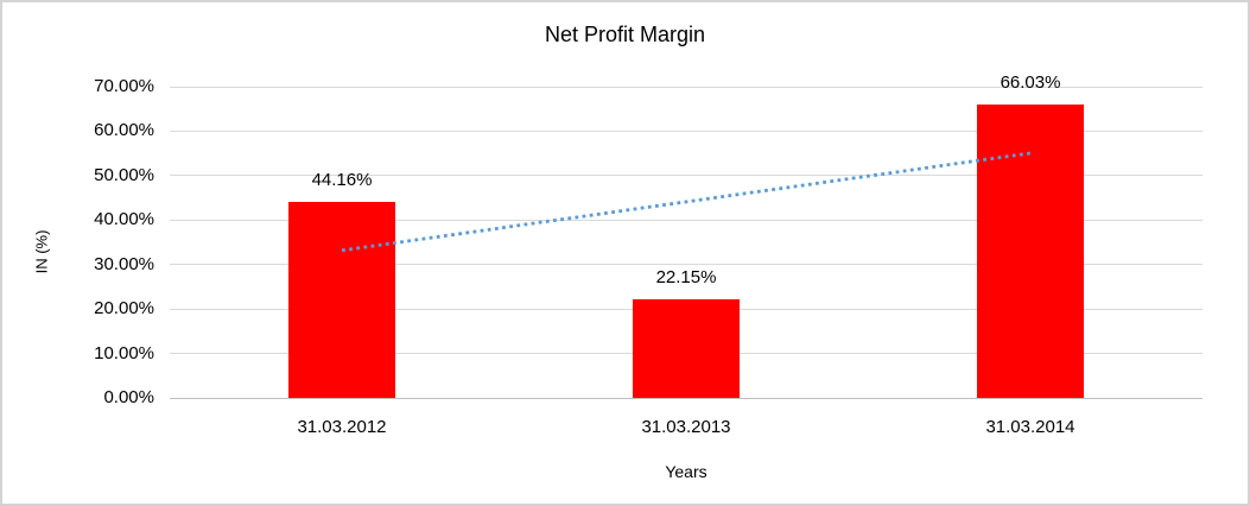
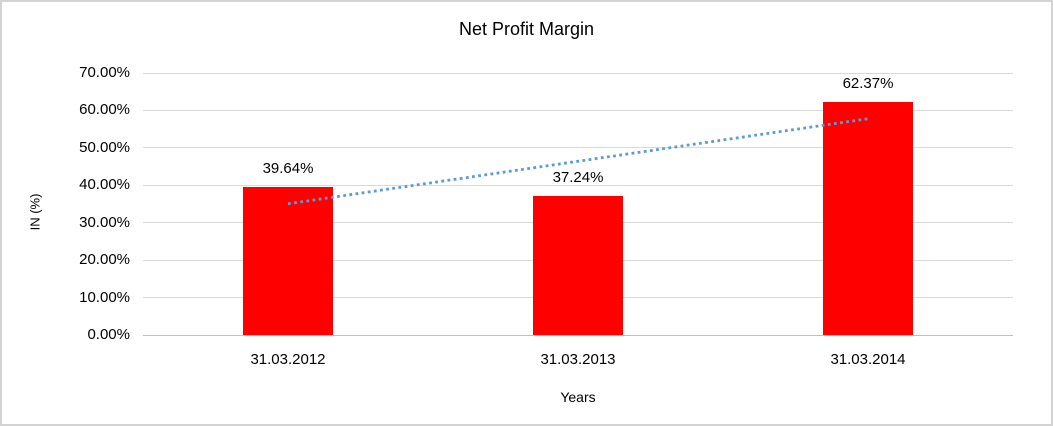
31.03.2012: 44.16% -> 39.64%
31.03.2013: 22.15% -> 37.24%
31.03.2014: 66.03% -> 62.37%
